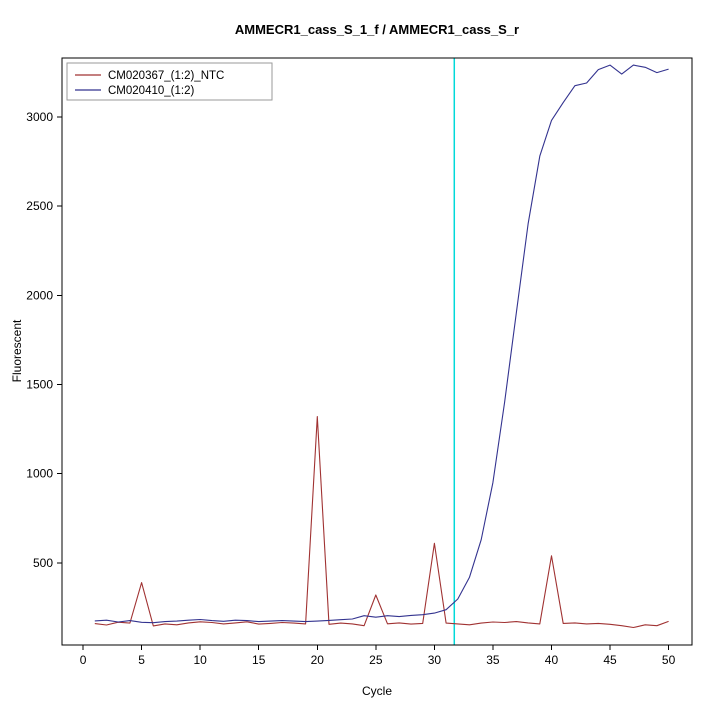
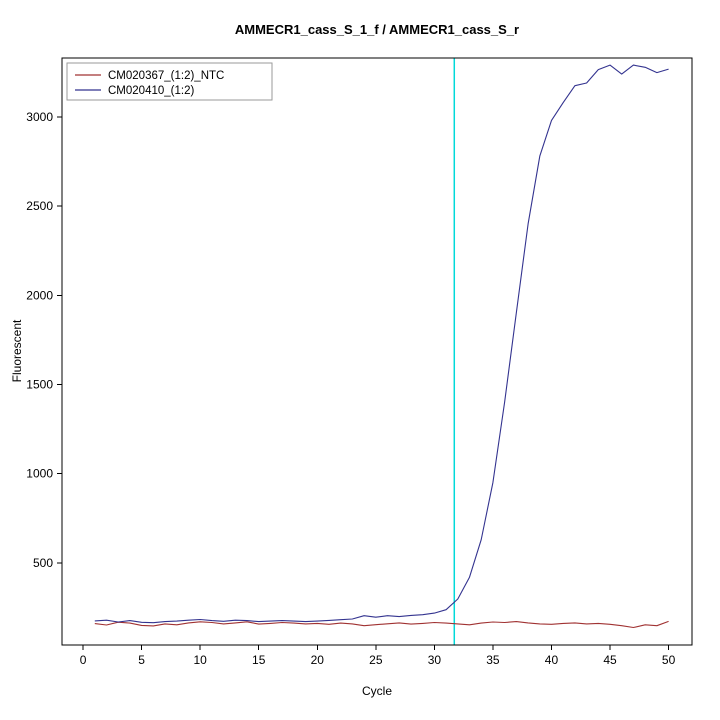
CM020367_(1:2)_NTC/5: 390 -> 150
CM020367_(1:2)_NTC/20: 1320 -> 160
CM020367_(1:2)_NTC/25: 320 -> 150
CM020367_(1:2)_NTC/30: 610 -> 170
CM020367_(1:2)_NTC/40: 540 -> 160
